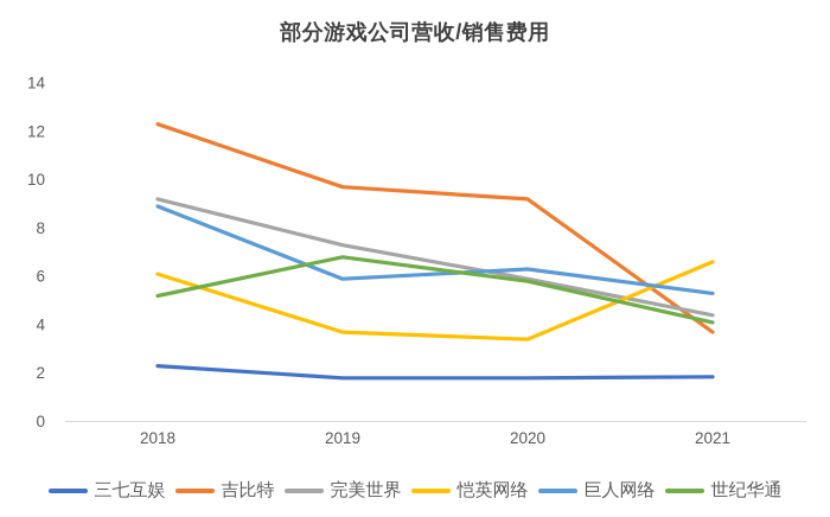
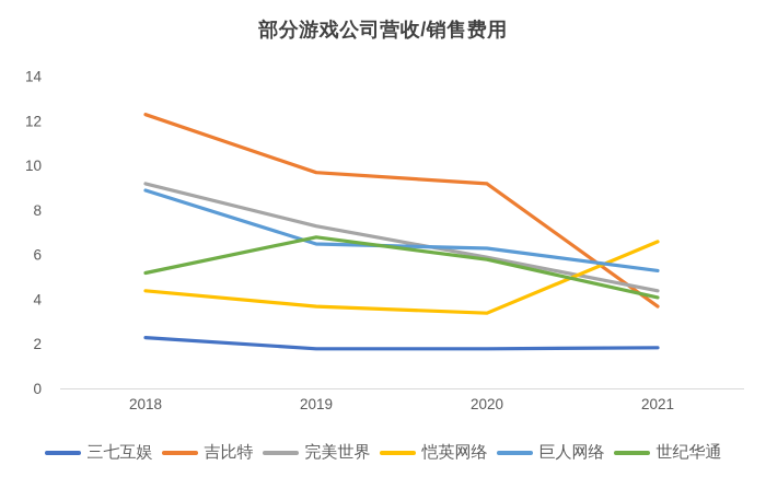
恺英网络/2018: 6.1 -> 4.4
巨人网络/2019: 5.9 -> 6.5
